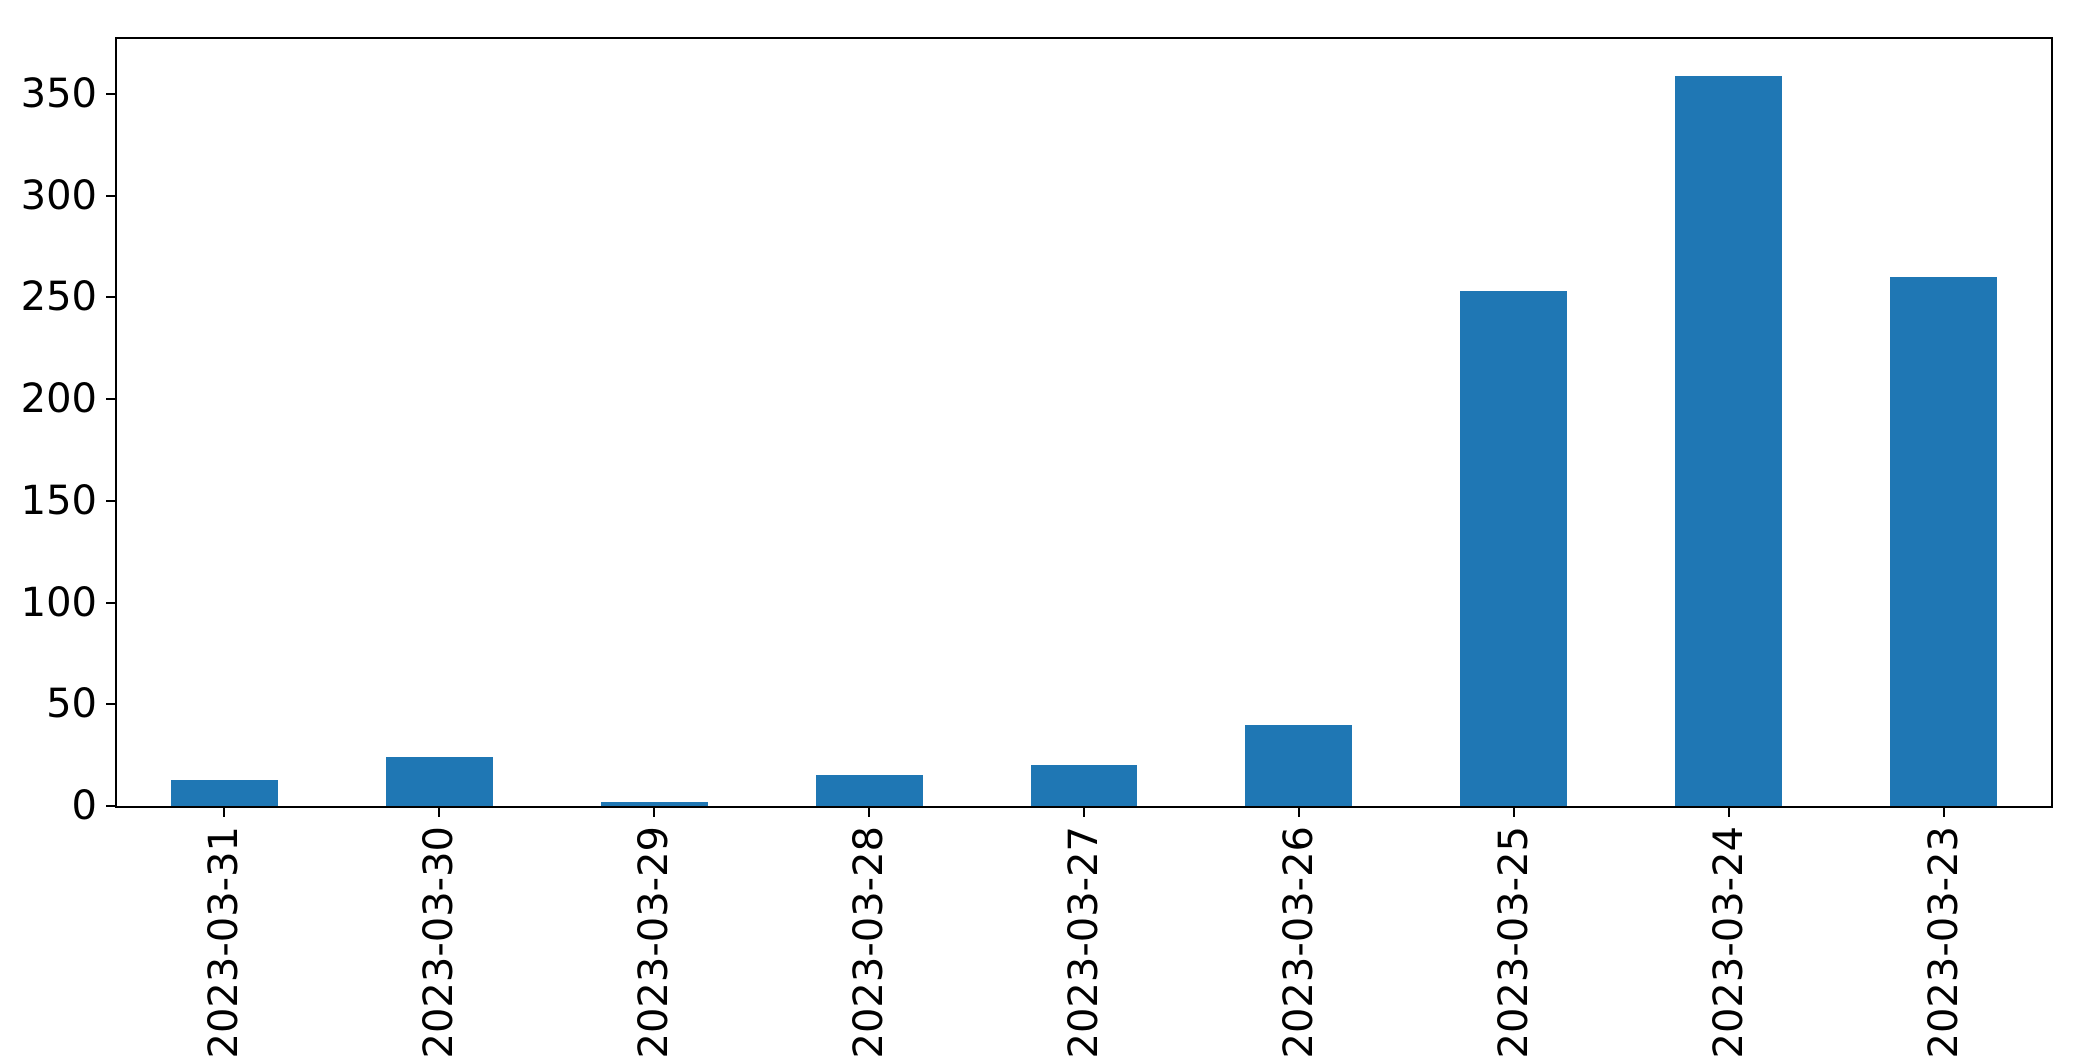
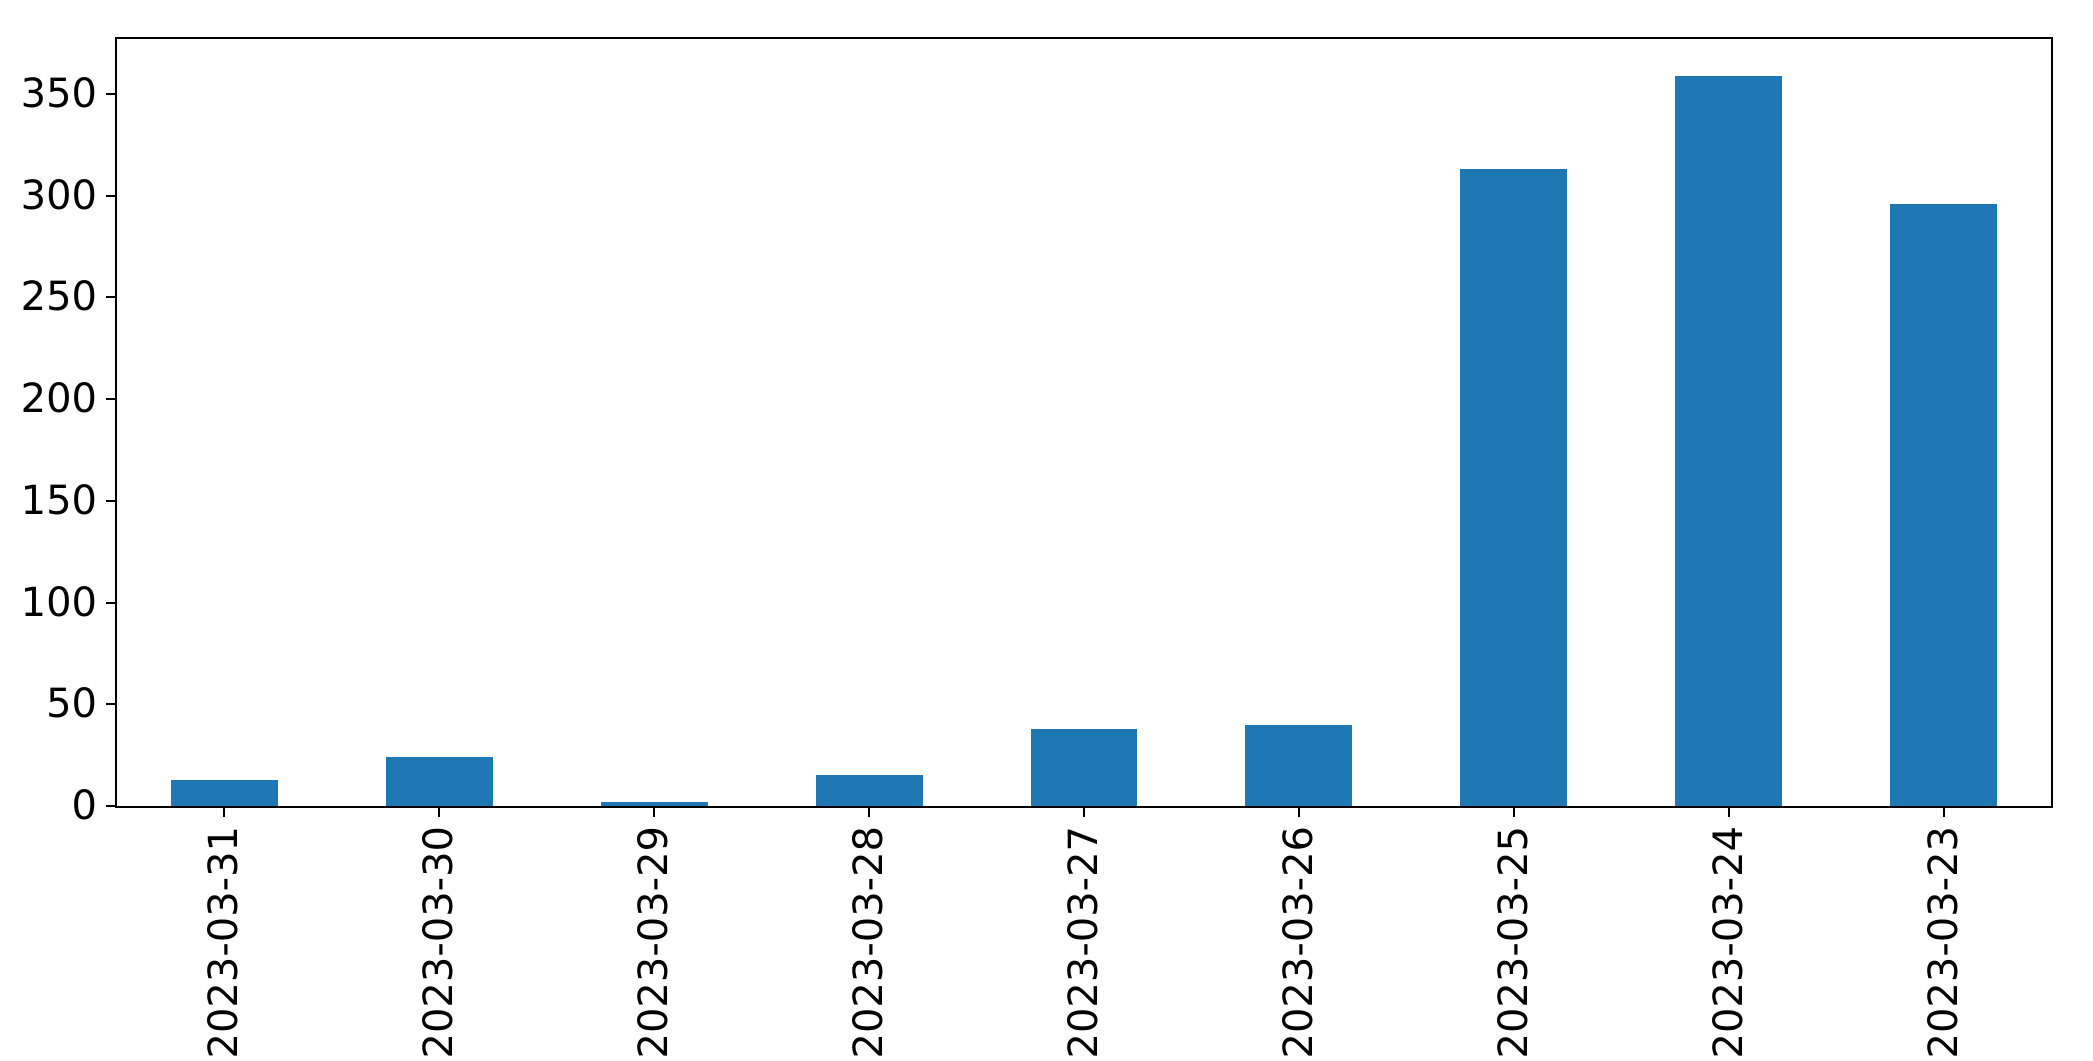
2023-03-27: 20 -> 38
2023-03-25: 253 -> 313
2023-03-23: 260 -> 296
